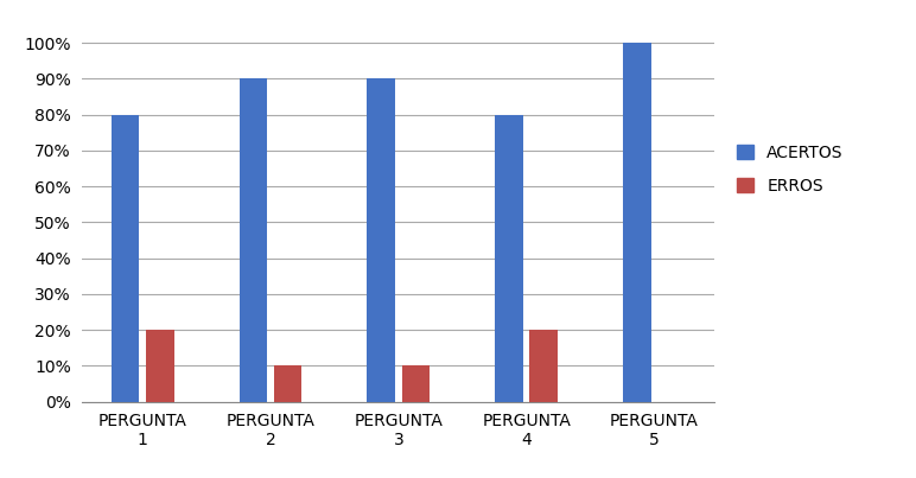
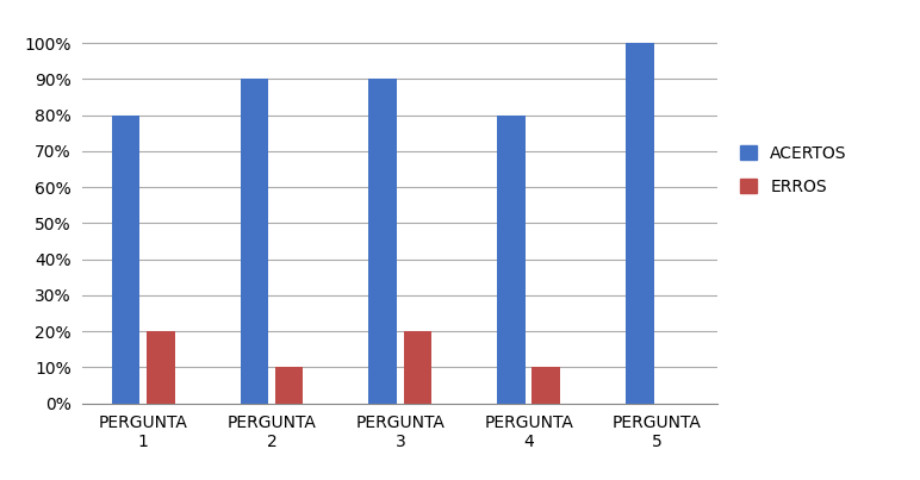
ERROS/PERGUNTA 3: 10% -> 20%
ERROS/PERGUNTA 4: 20% -> 10%
